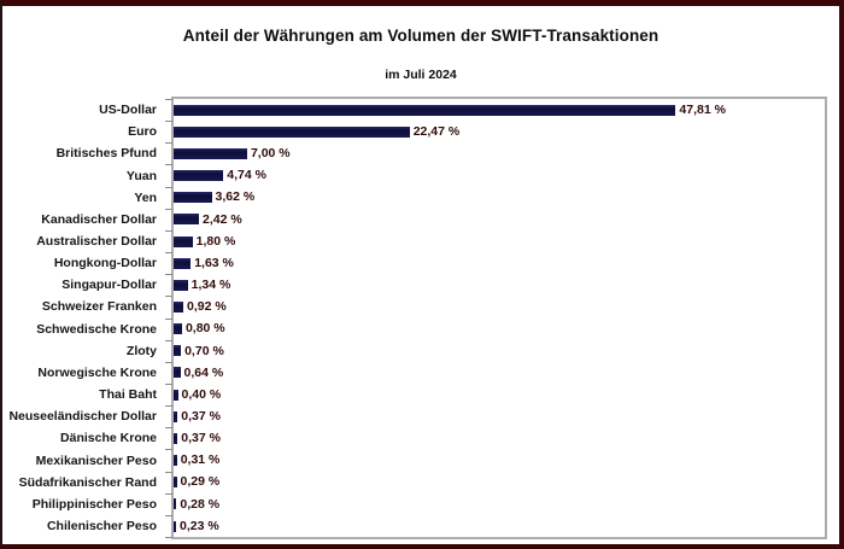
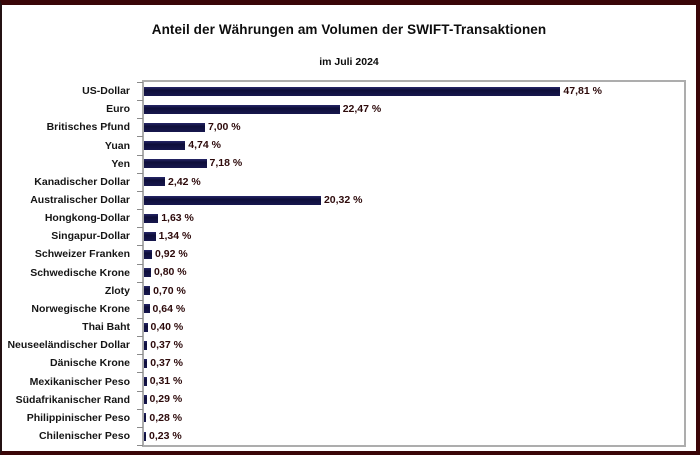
Yen: 3,62 -> 7,18
Australischer Dollar: 1,80 -> 20,32
